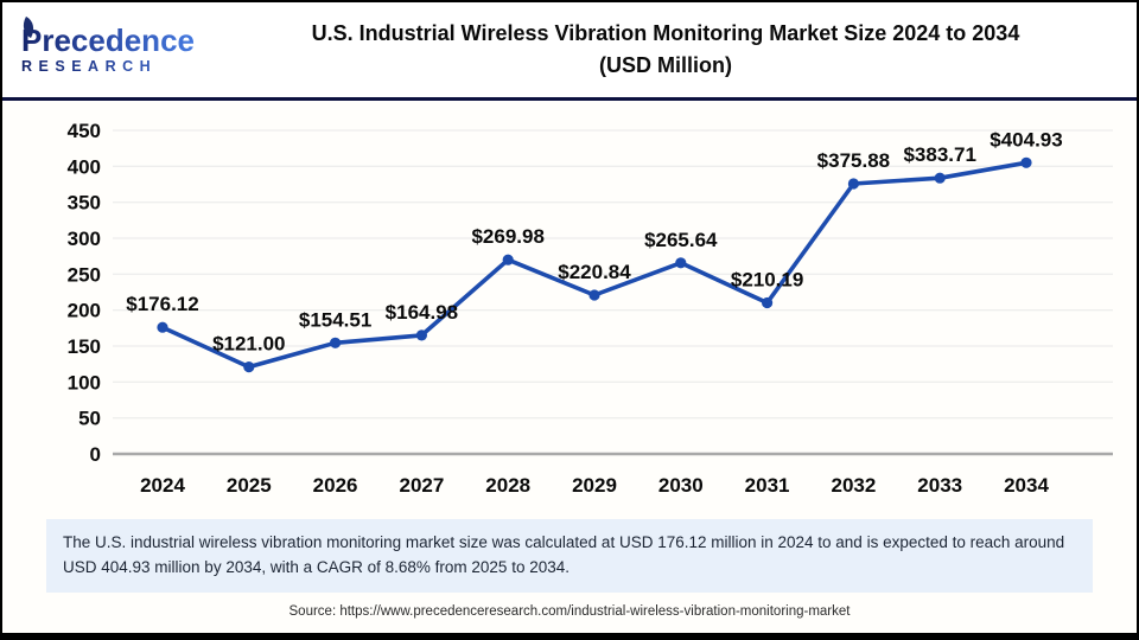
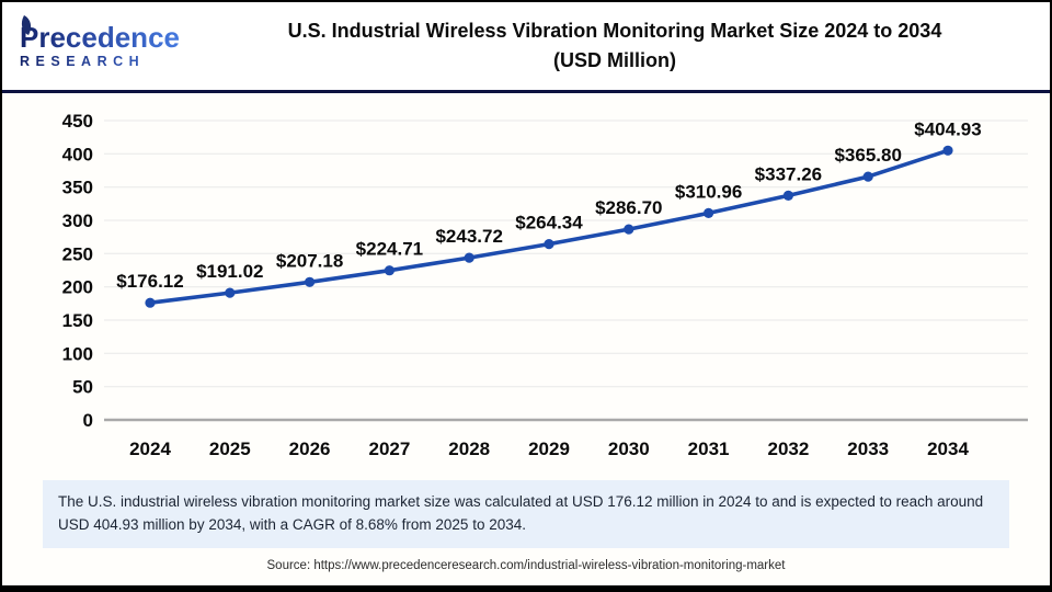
2025: $121.00 -> $191.02
2026: $154.51 -> $207.18
2027: $164.98 -> $224.71
2028: $269.98 -> $243.72
2029: $220.84 -> $264.34
2030: $265.64 -> $286.70
2031: $210.19 -> $310.96
2032: $375.88 -> $337.26
2033: $383.71 -> $365.80
